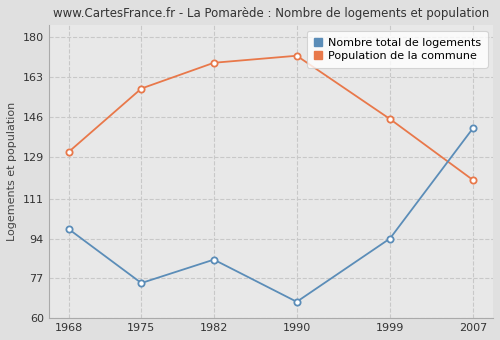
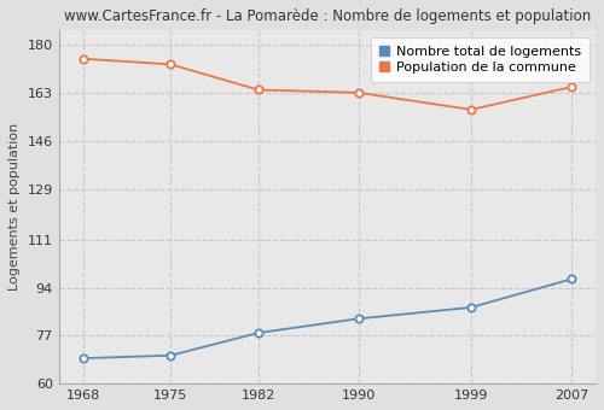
Nombre total de logements/1968: 98 -> 69
Population de la commune/1968: 131 -> 175
Nombre total de logements/1975: 75 -> 70
Population de la commune/1975: 158 -> 173
Nombre total de logements/1982: 85 -> 78
Population de la commune/1982: 169 -> 164
Nombre total de logements/1990: 67 -> 83
Population de la commune/1990: 172 -> 163
Nombre total de logements/1999: 94 -> 87
Population de la commune/1999: 145 -> 157
Nombre total de logements/2007: 141 -> 97
Population de la commune/2007: 119 -> 165
